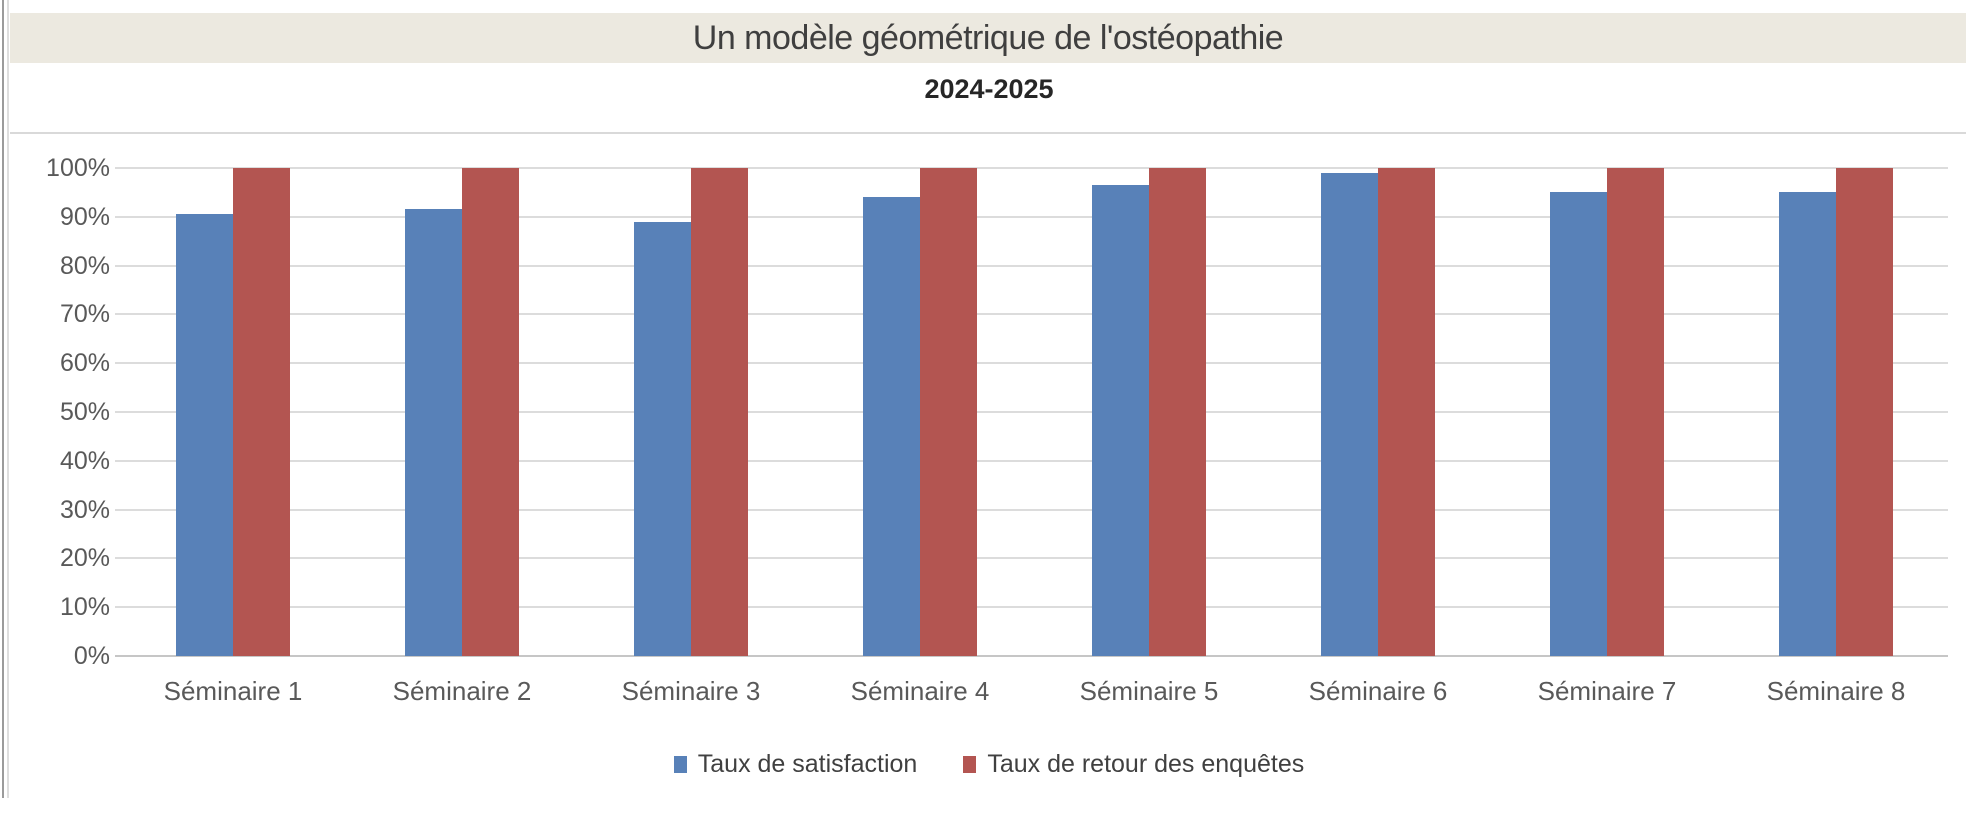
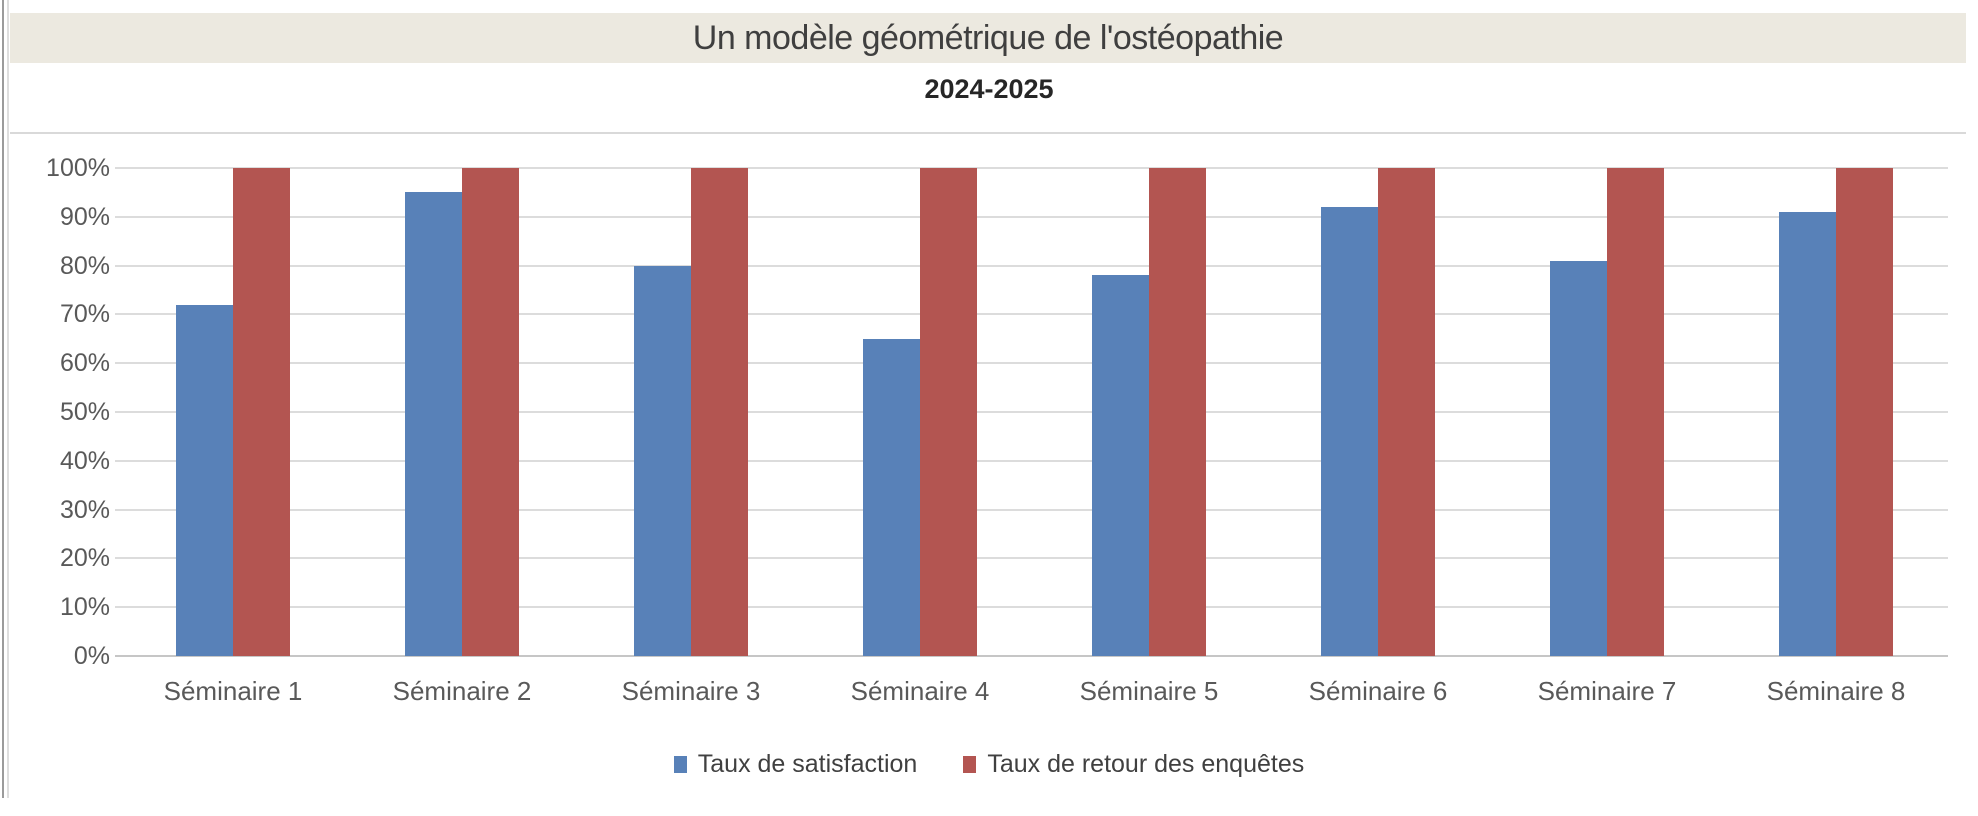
Taux de satisfaction/Séminaire 1: 90% -> 72%
Taux de satisfaction/Séminaire 2: 92% -> 95%
Taux de satisfaction/Séminaire 3: 89% -> 80%
Taux de satisfaction/Séminaire 4: 94% -> 65%
Taux de satisfaction/Séminaire 5: 96% -> 78%
Taux de satisfaction/Séminaire 6: 99% -> 92%
Taux de satisfaction/Séminaire 7: 95% -> 81%
Taux de satisfaction/Séminaire 8: 95% -> 91%
